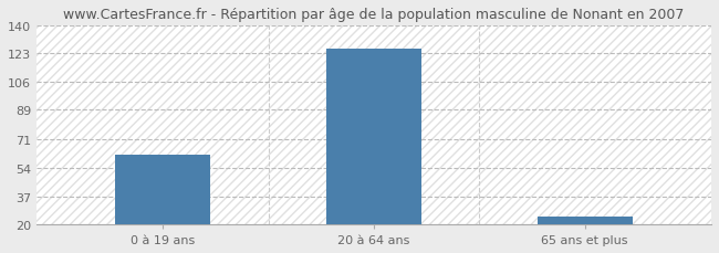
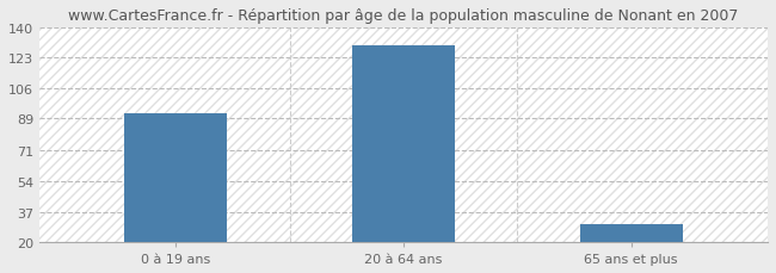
0 à 19 ans: 62 -> 92
20 à 64 ans: 126 -> 130
65 ans et plus: 25 -> 30
